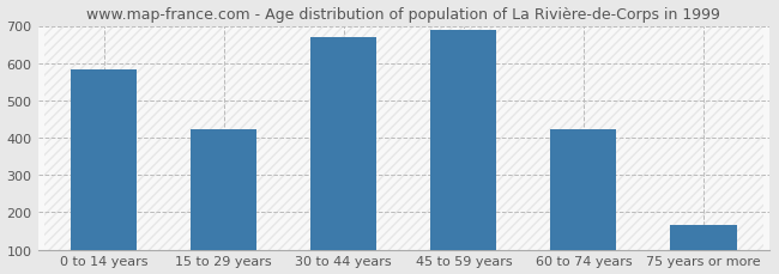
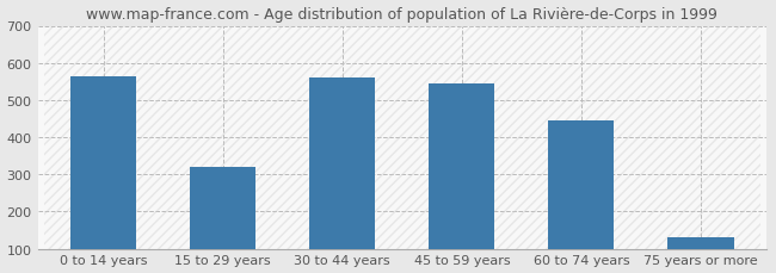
0 to 14 years: 583 -> 565
15 to 29 years: 424 -> 320
30 to 44 years: 670 -> 560
45 to 59 years: 690 -> 545
60 to 74 years: 421 -> 445
75 years or more: 165 -> 130
